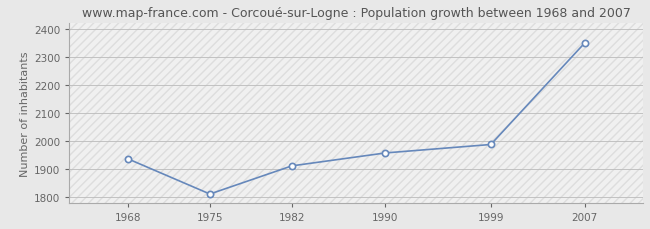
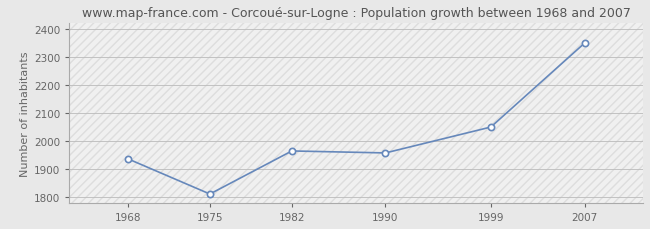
1982: 1912 -> 1965
1999: 1988 -> 2050
